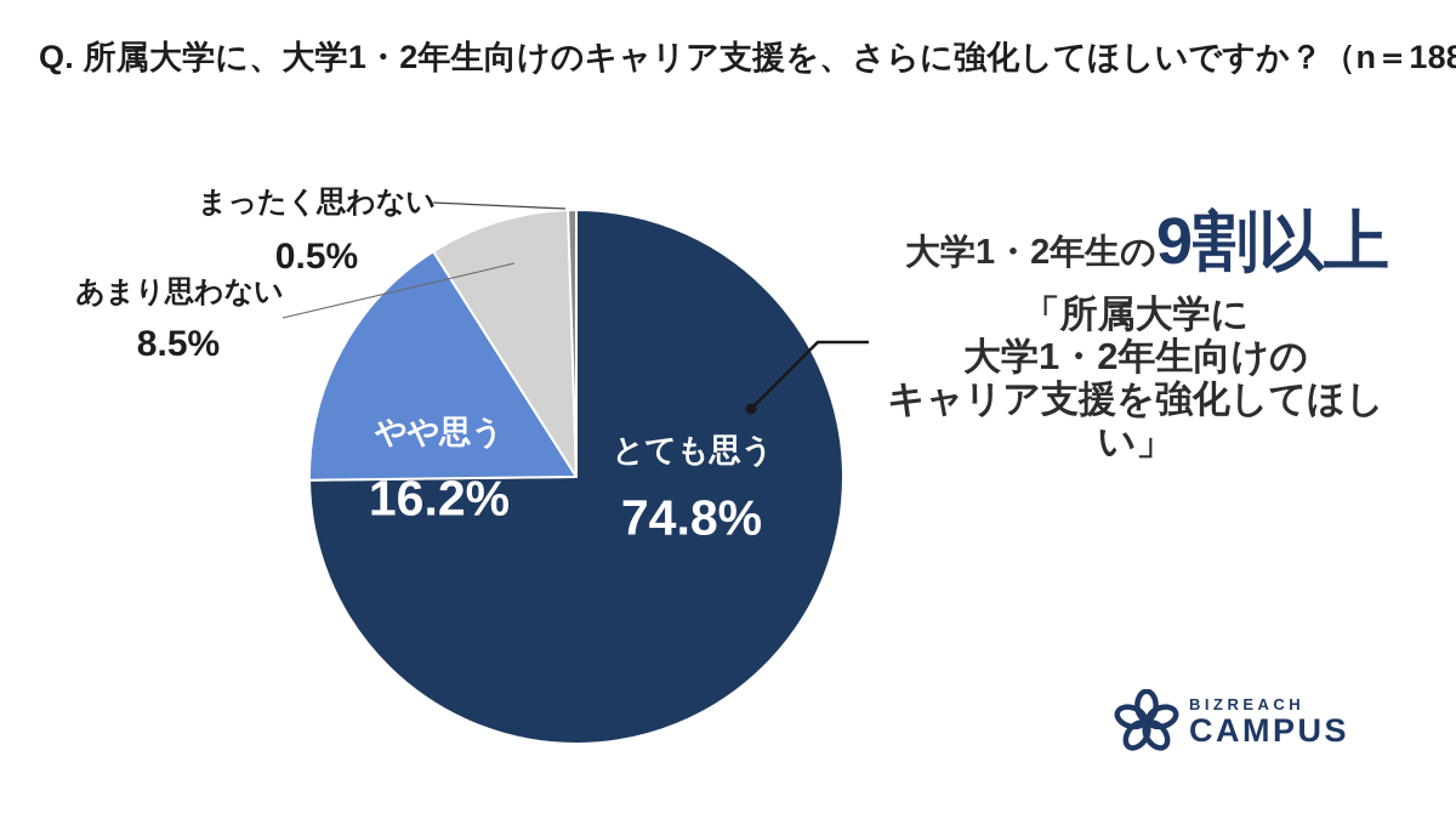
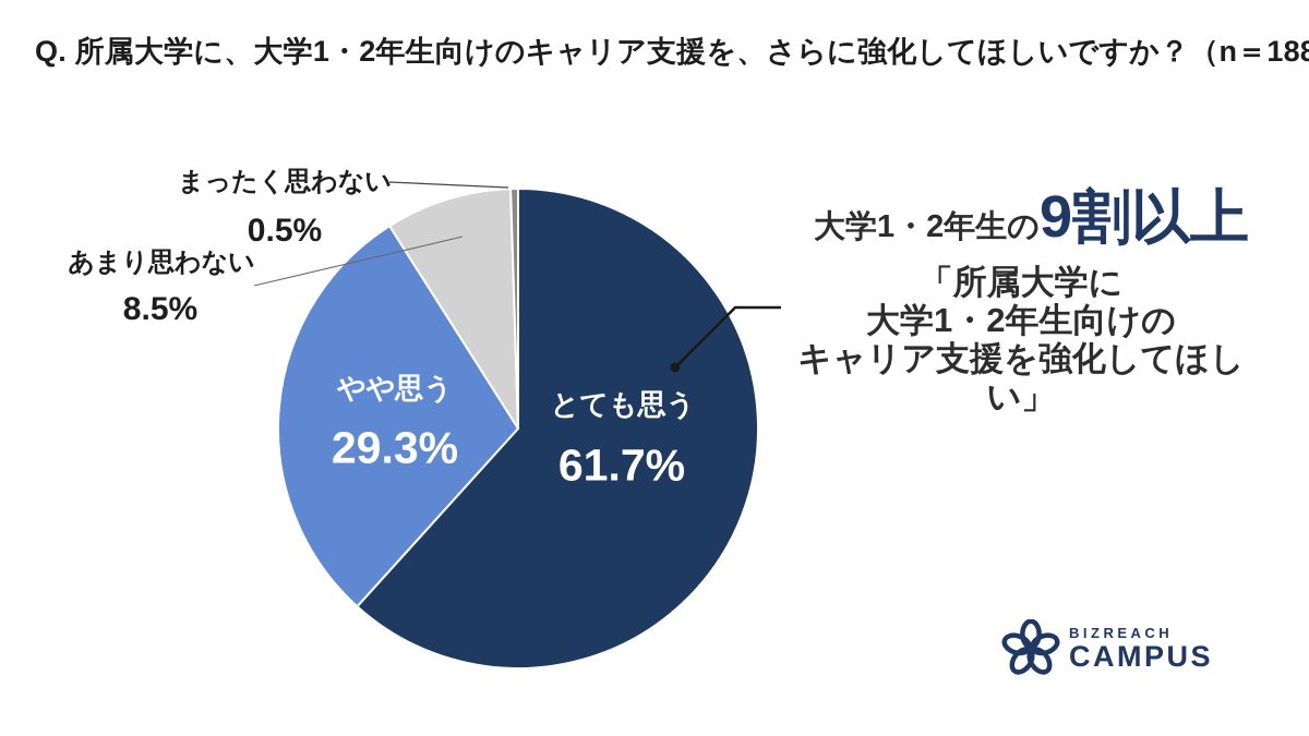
とても思う: 74.8% -> 61.7%
やや思う: 16.2% -> 29.3%
